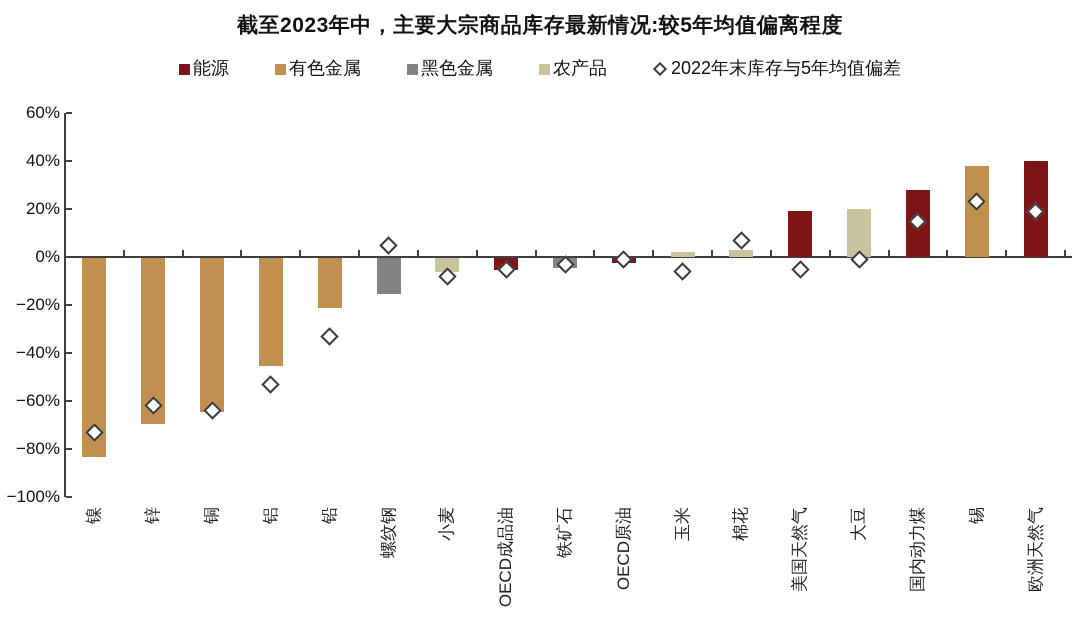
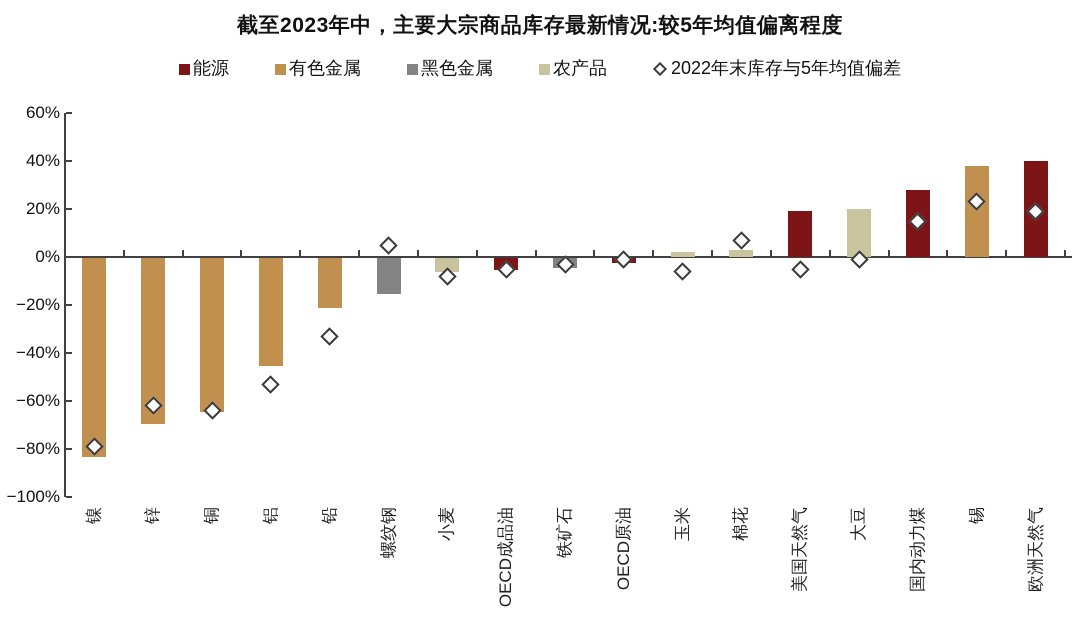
2022年末库存与5年均值偏差/镍: -73% -> -79%
